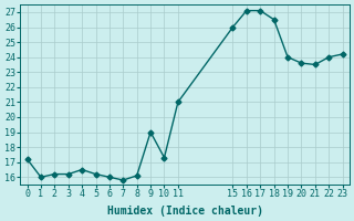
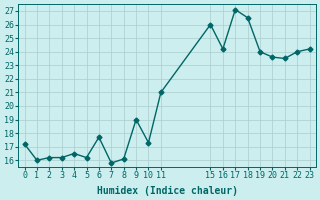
6: 16.0 -> 17.7
16: 27.1 -> 24.2
